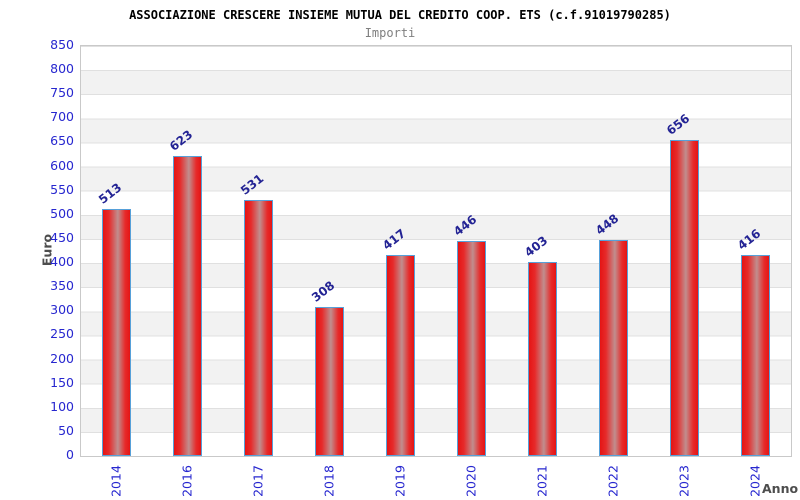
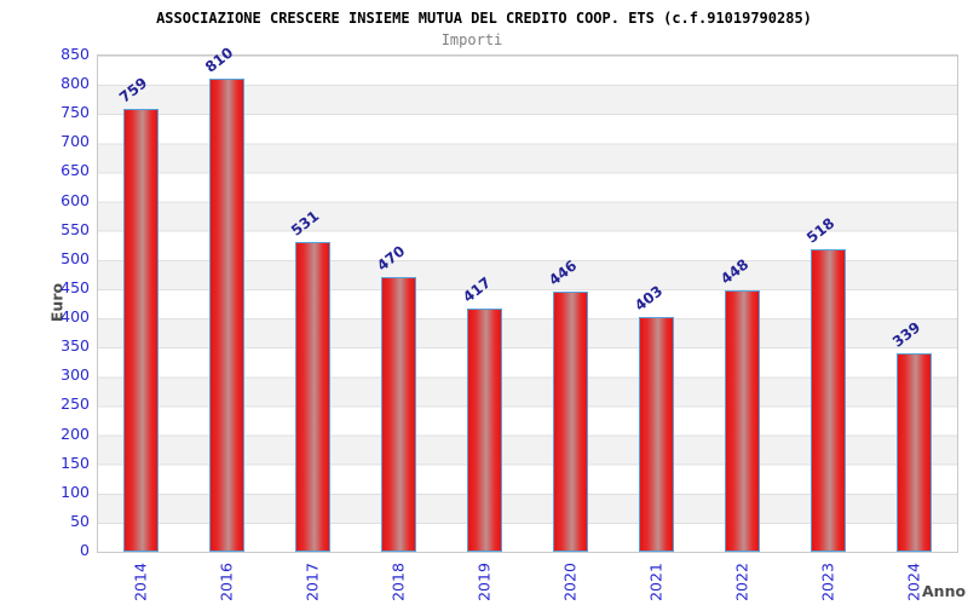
2014: 513 -> 759
2016: 623 -> 810
2018: 308 -> 470
2023: 656 -> 518
2024: 416 -> 339
